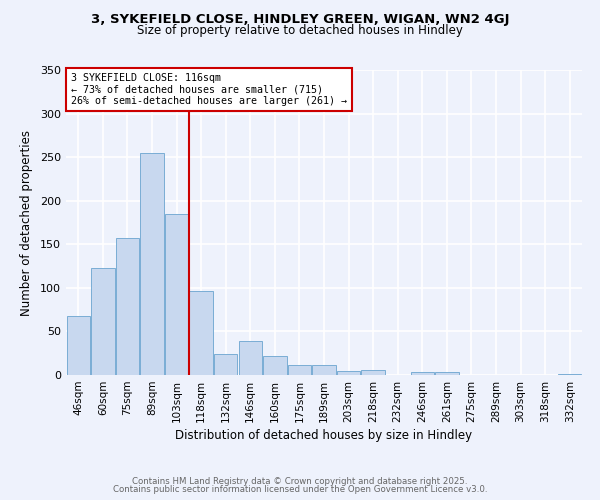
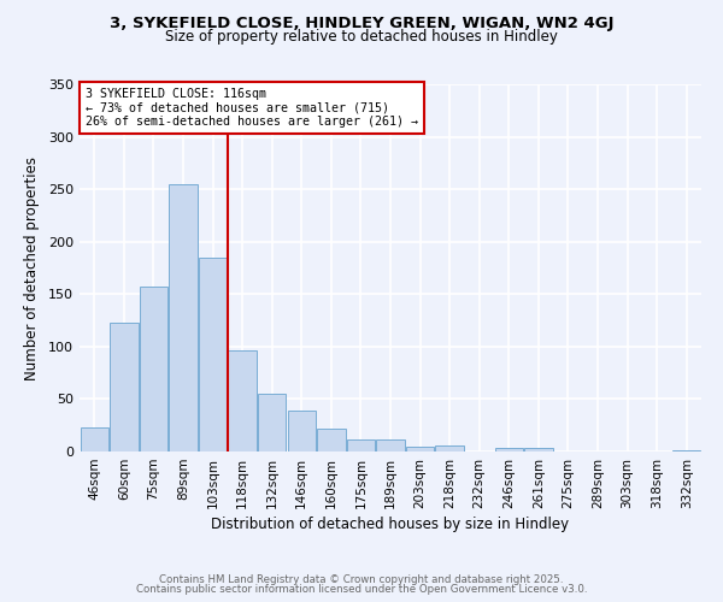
46sqm: 68 -> 23
132sqm: 24 -> 55
